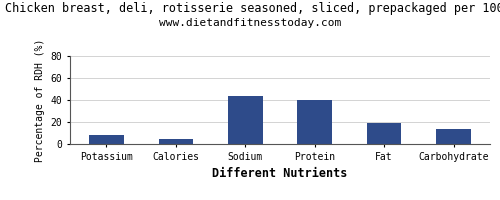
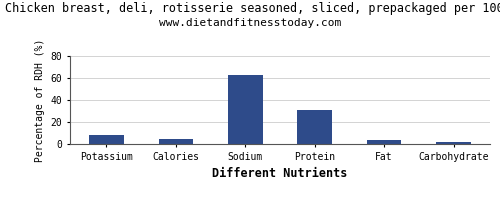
Sodium: 44 -> 63
Protein: 40 -> 31
Fat: 19 -> 4
Carbohydrate: 14 -> 2
